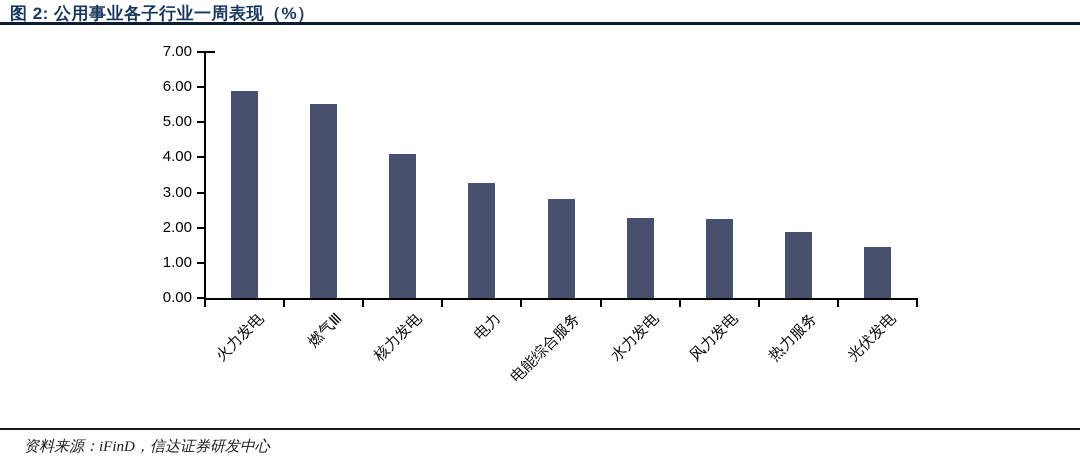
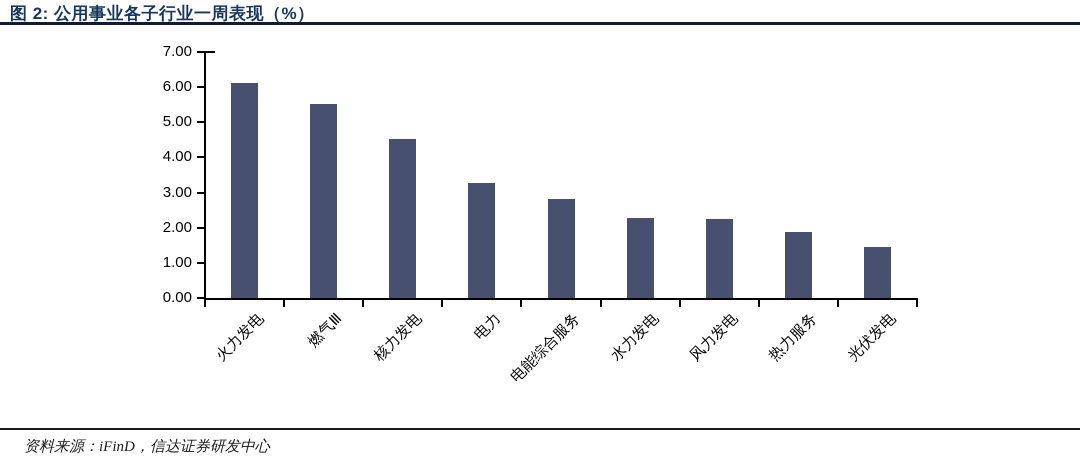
火力发电: 5.9 -> 6.1
核力发电: 4.1 -> 4.5
